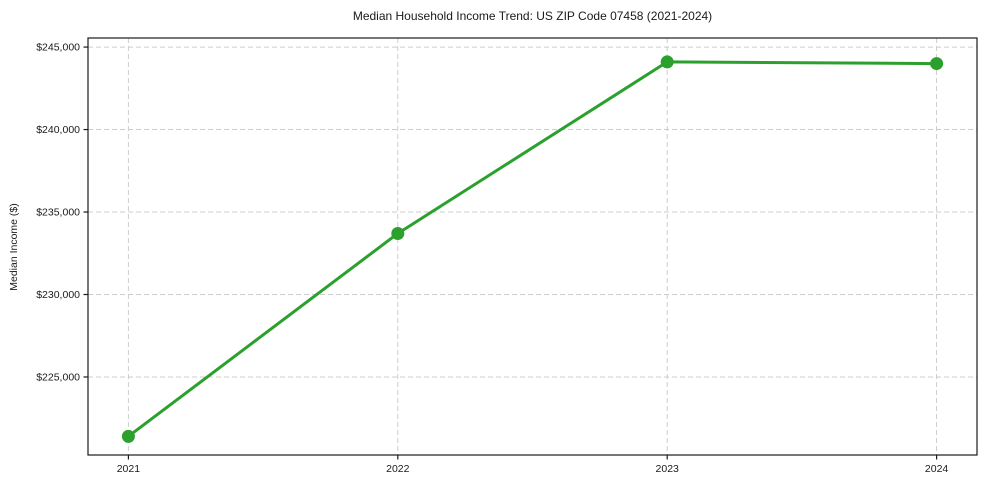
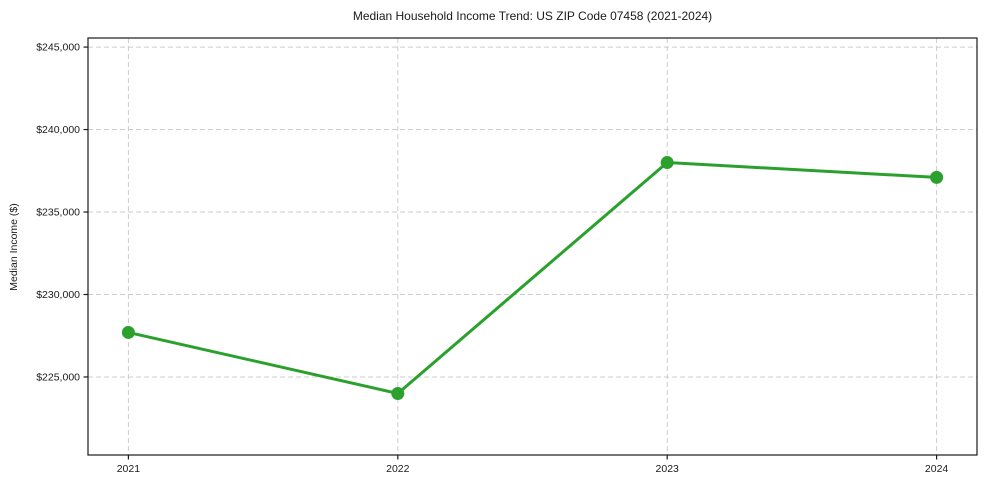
2021: $221400 -> $227700
2022: $233700 -> $224000
2023: $244100 -> $238000
2024: $244000 -> $237100
